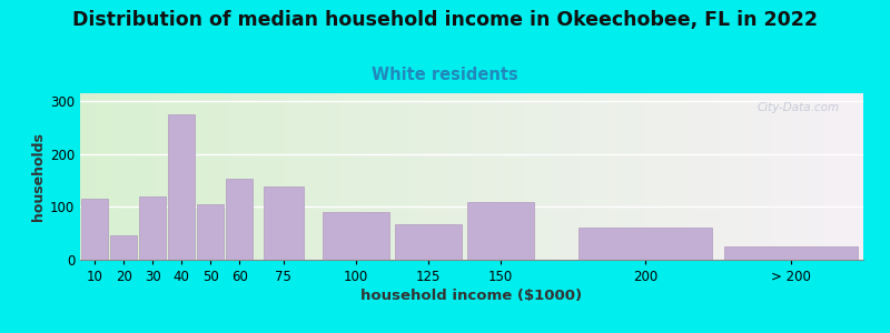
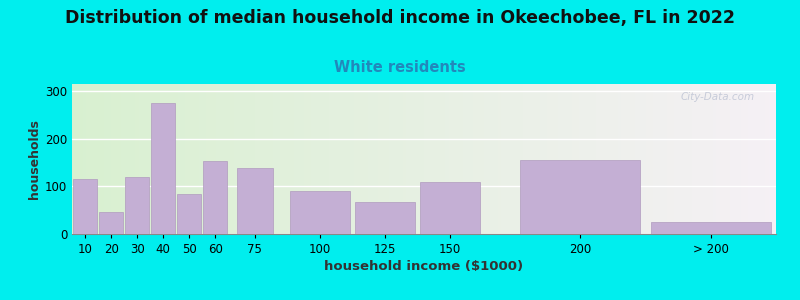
50: 104 -> 85
200: 60 -> 155
